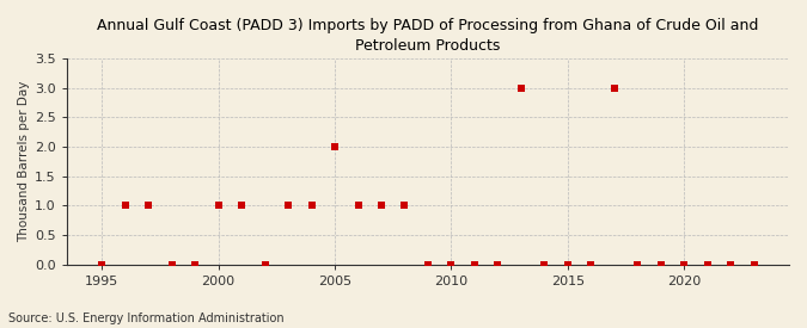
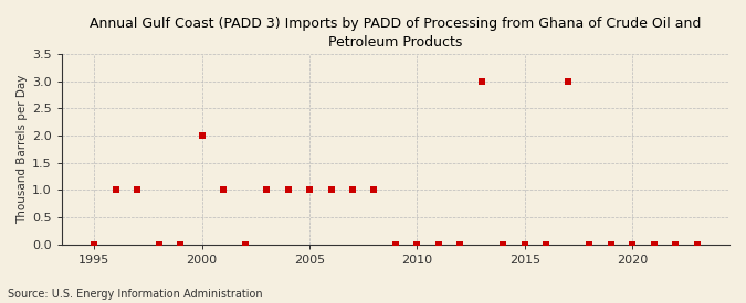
2000: 1 -> 2
2005: 2 -> 1
